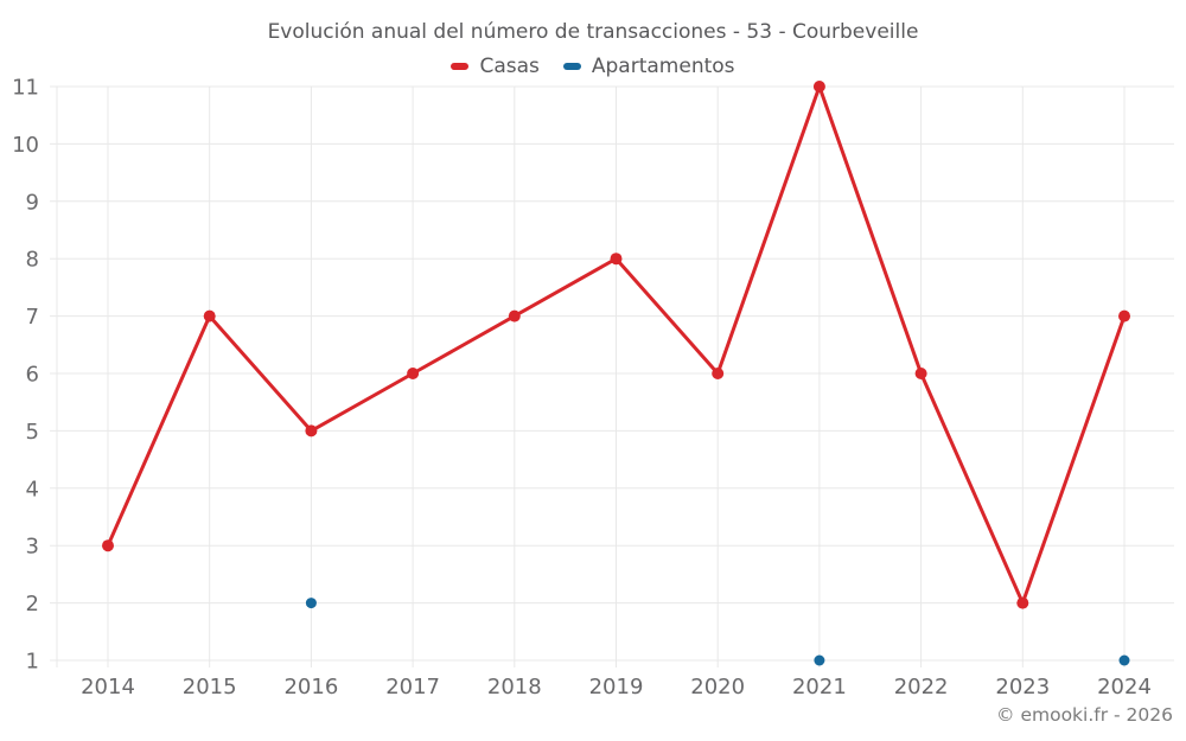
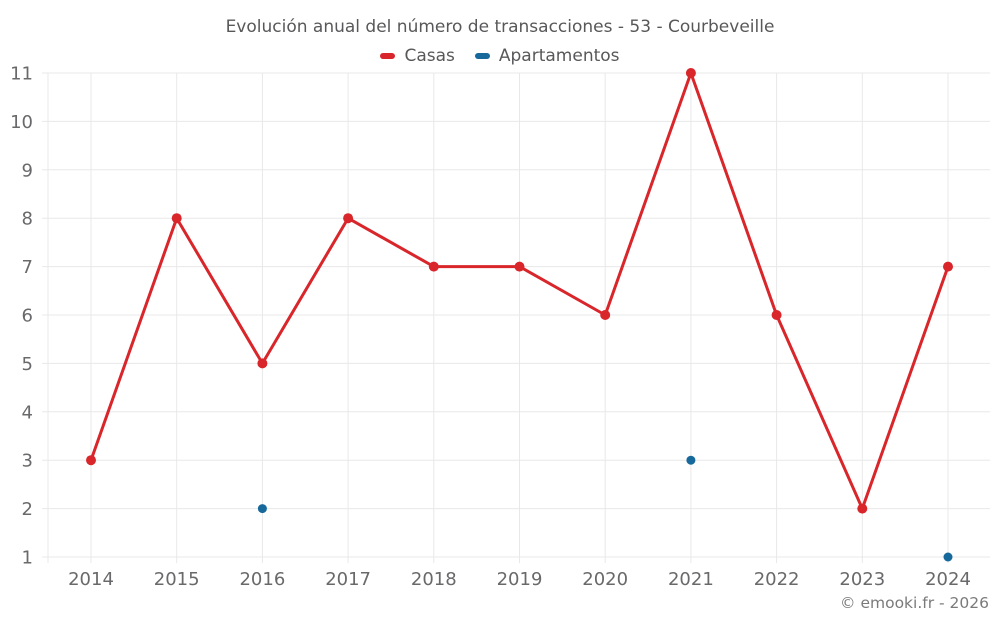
Casas/2015: 7 -> 8
Casas/2017: 6 -> 8
Casas/2019: 8 -> 7
Apartamentos/2021: 1 -> 3
